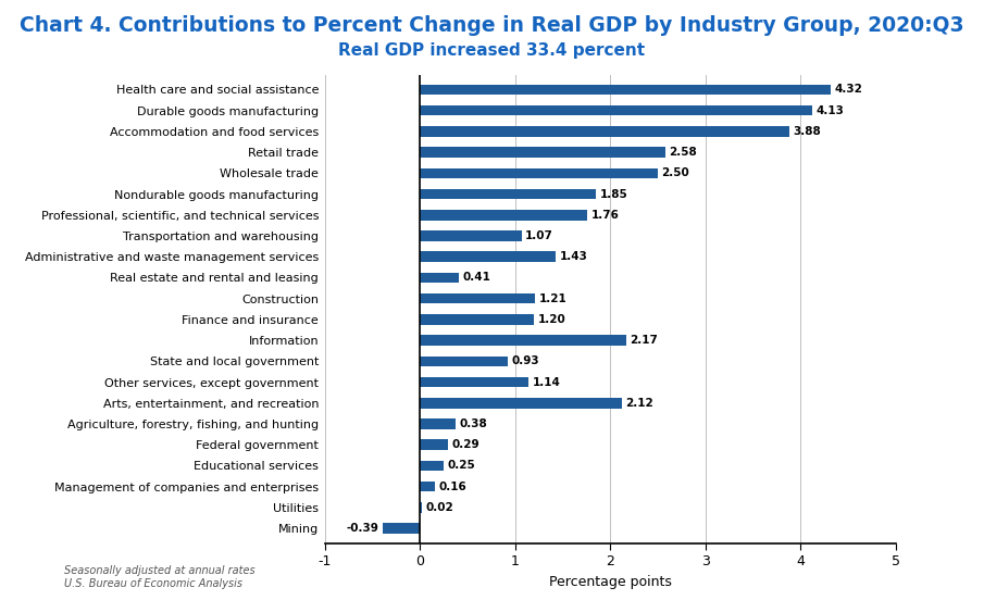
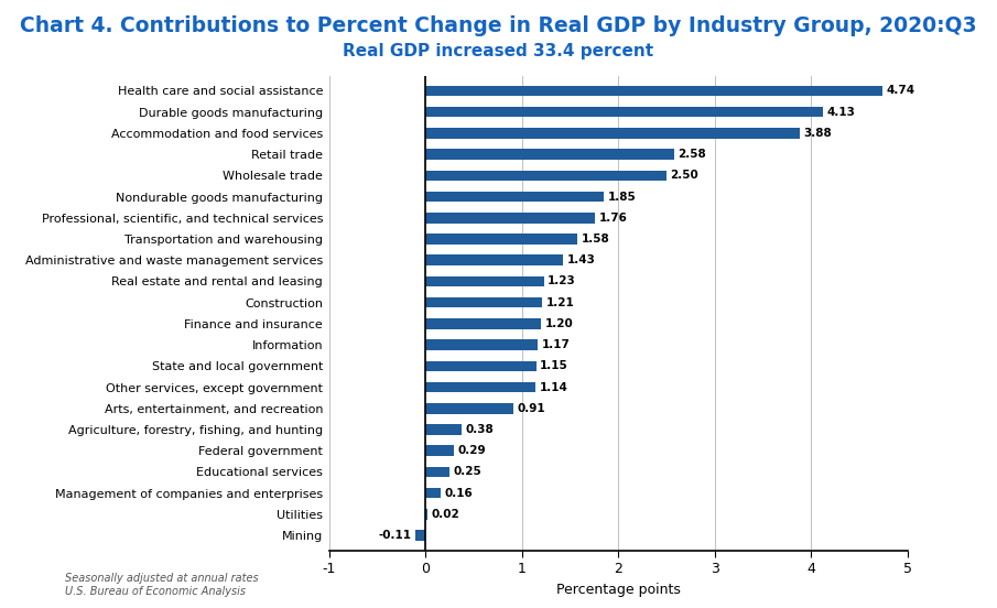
Health care and social assistance: 4.32 -> 4.74
Transportation and warehousing: 1.07 -> 1.58
Real estate and rental and leasing: 0.41 -> 1.23
Information: 2.17 -> 1.17
State and local government: 0.93 -> 1.15
Arts, entertainment, and recreation: 2.12 -> 0.91
Mining: -0.39 -> -0.11
